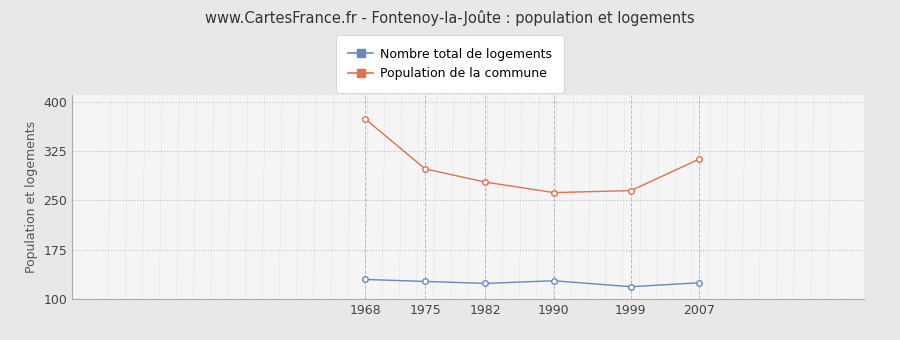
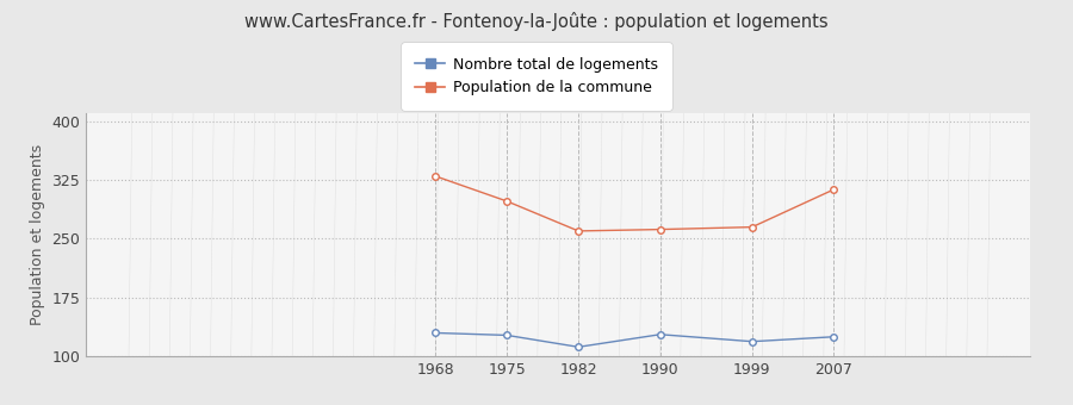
Population de la commune/1968: 374 -> 330
Nombre total de logements/1982: 124 -> 112
Population de la commune/1982: 278 -> 260
